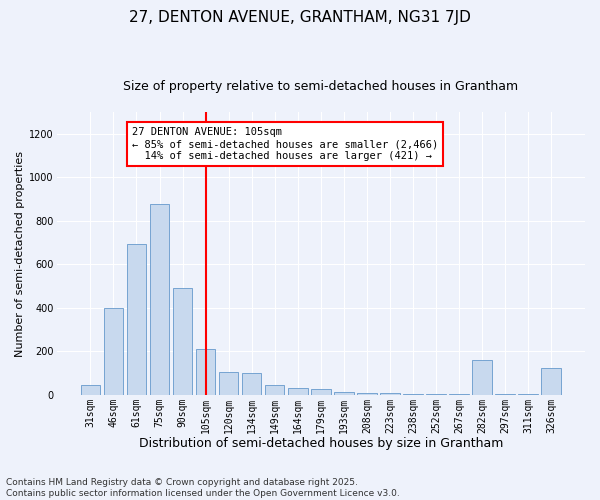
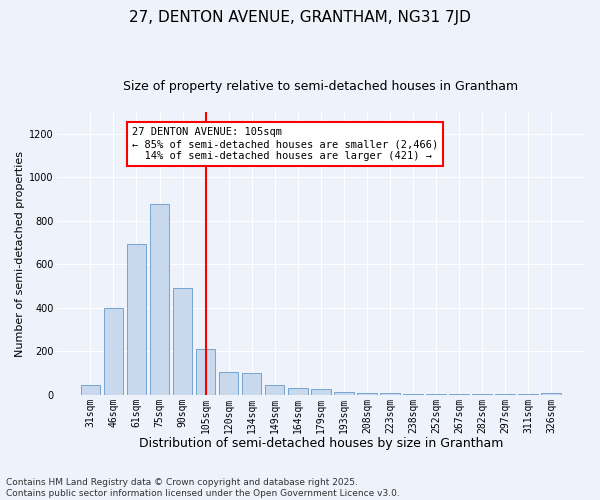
282sqm: 160 -> 2
326sqm: 125 -> 8
